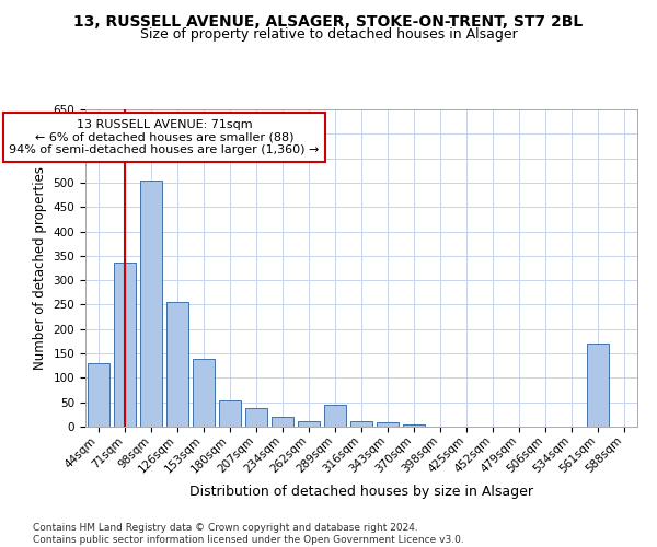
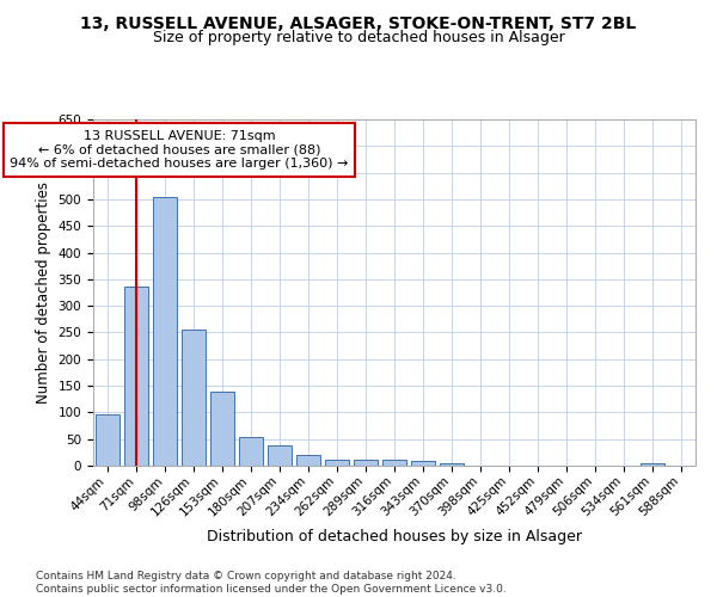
44sqm: 130 -> 97
289sqm: 45 -> 11
561sqm: 170 -> 5
